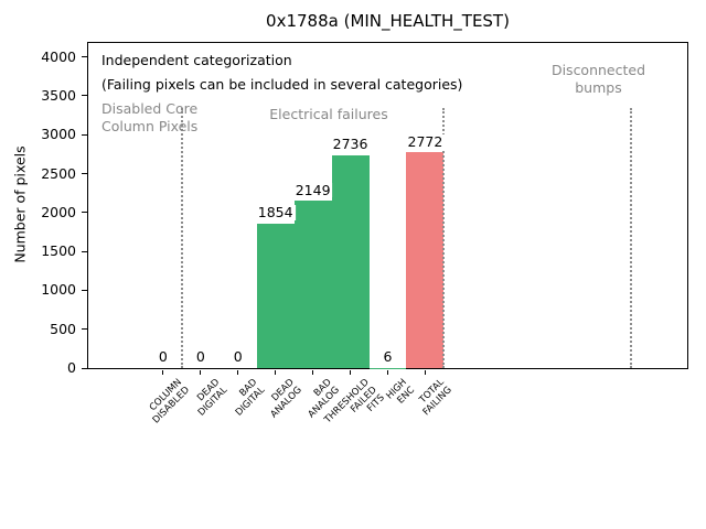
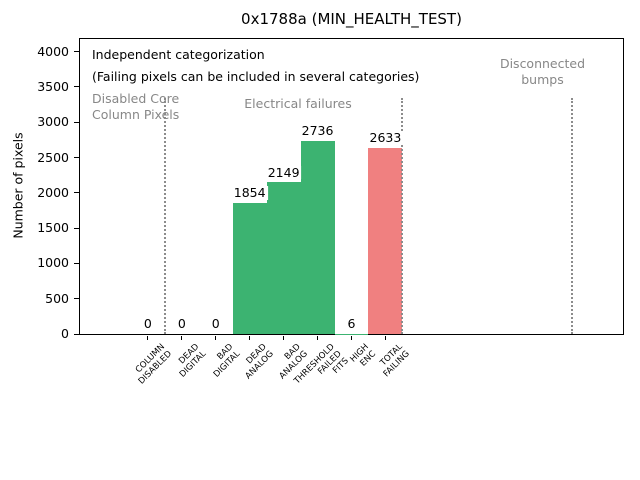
TOTAL FAILING: 2772 -> 2633
